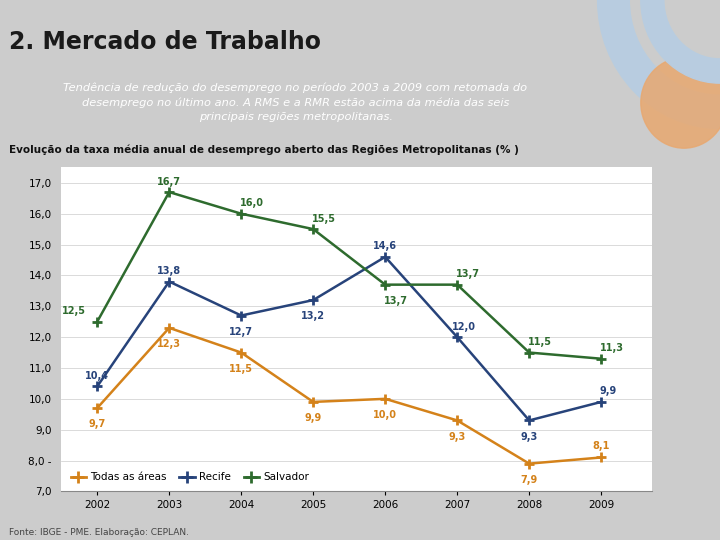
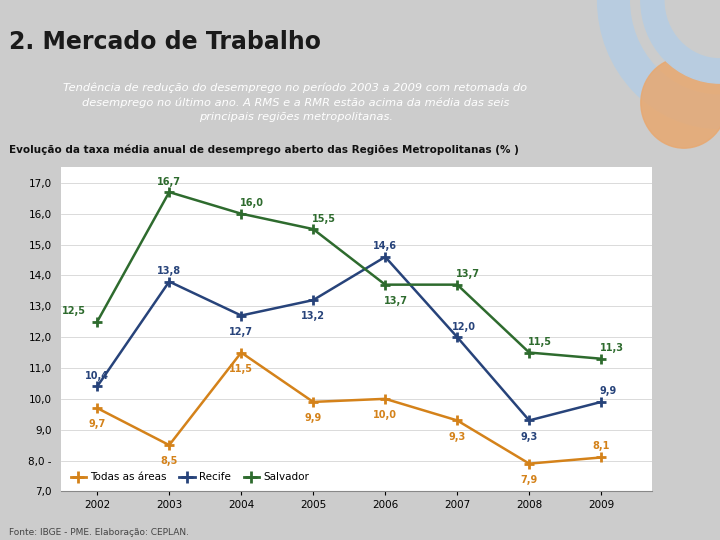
Todas as áreas/2003: 12,3 -> 8,5
